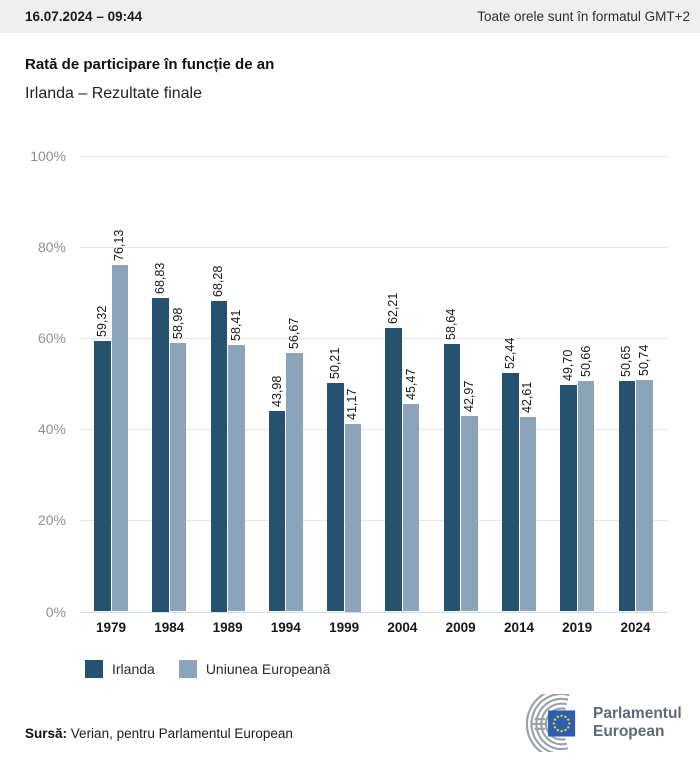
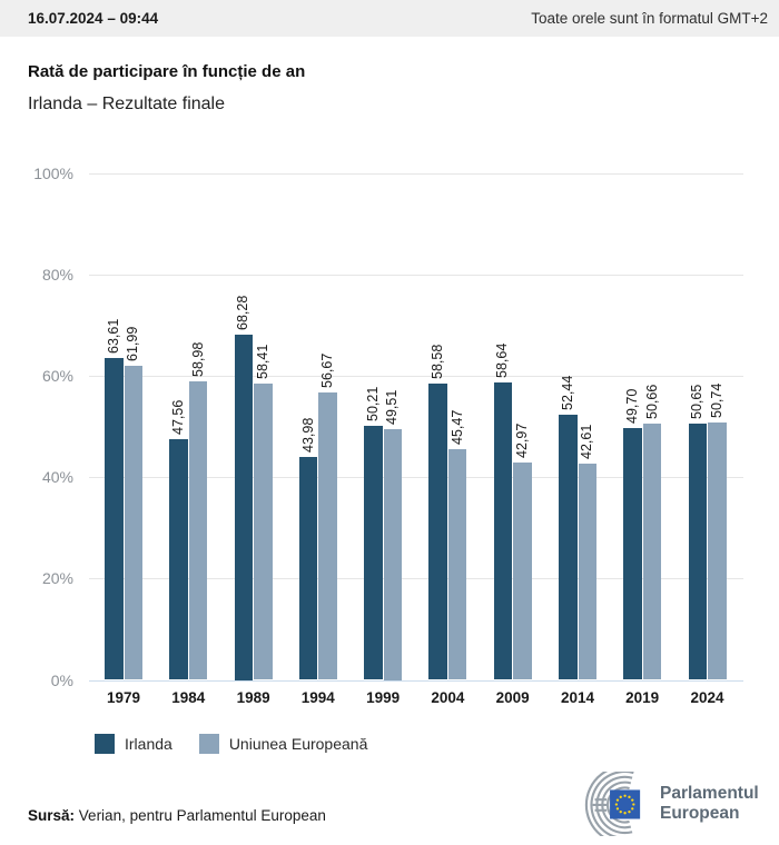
Irlanda/1979: 59,32 -> 63,61
Uniunea Europeană/1979: 76,13 -> 61,99
Irlanda/1984: 68,83 -> 47,56
Uniunea Europeană/1999: 41,17 -> 49,51
Irlanda/2004: 62,21 -> 58,58
